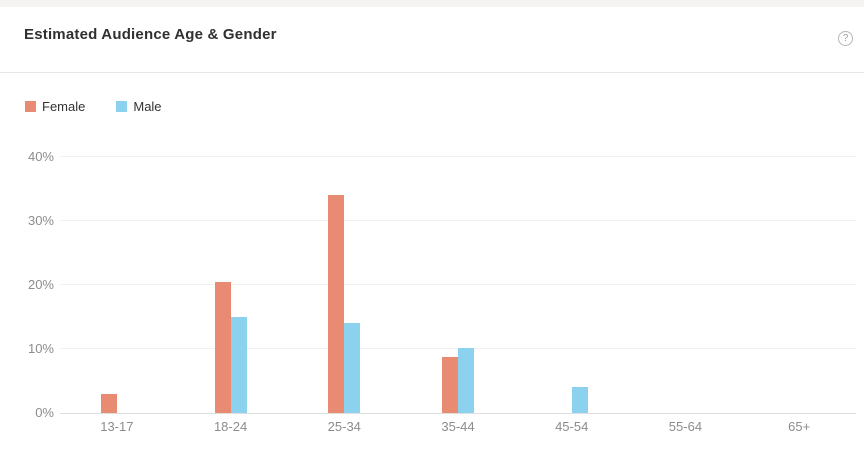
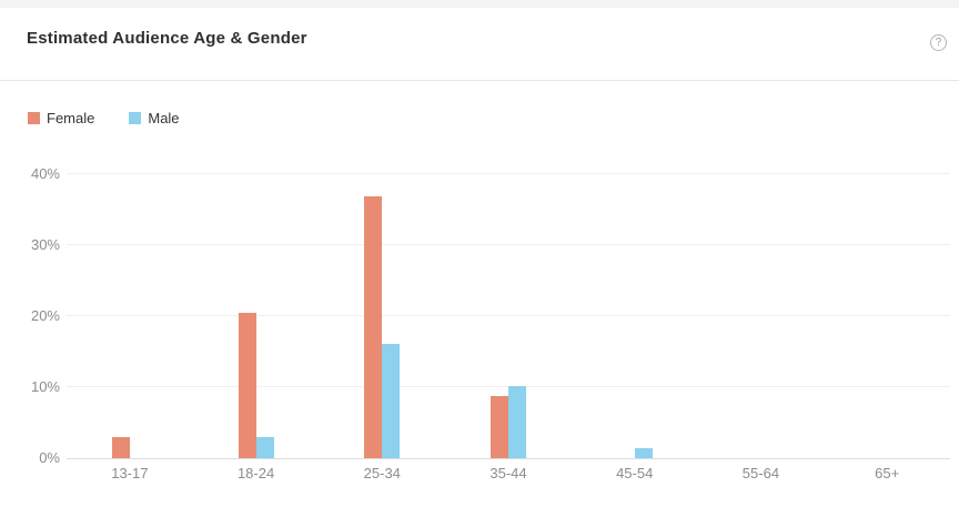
Male/18-24: 15% -> 3%
Female/25-34: 34% -> 37%
Male/25-34: 14% -> 16%
Male/45-54: 4% -> 1%
